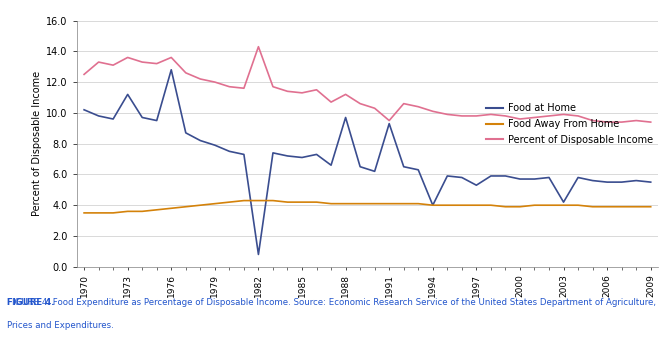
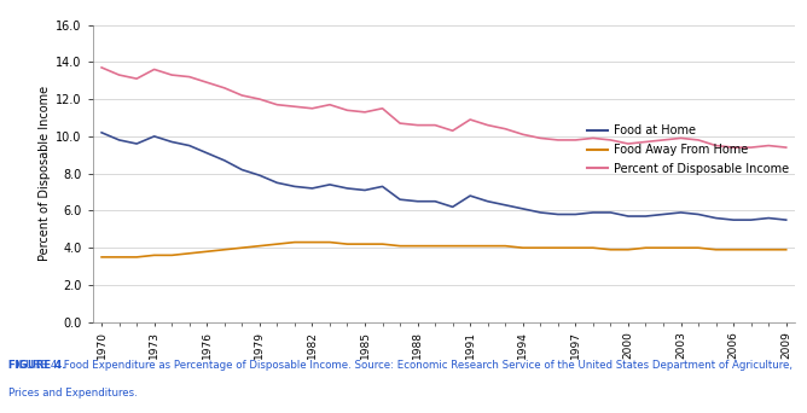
Percent of Disposable Income/1970: 12.5 -> 13.7
Food at Home/1973: 11.2 -> 10.0
Food at Home/1976: 12.8 -> 9.1
Percent of Disposable Income/1976: 13.6 -> 12.9
Food at Home/1982: 0.8 -> 7.2
Percent of Disposable Income/1982: 14.3 -> 11.5
Food at Home/1988: 9.7 -> 6.5
Percent of Disposable Income/1988: 11.2 -> 10.6
Food at Home/1991: 9.3 -> 6.8
Percent of Disposable Income/1991: 9.5 -> 10.9
Food at Home/1994: 4.0 -> 6.1
Food at Home/1997: 5.3 -> 5.8
Food at Home/2003: 4.2 -> 5.9
